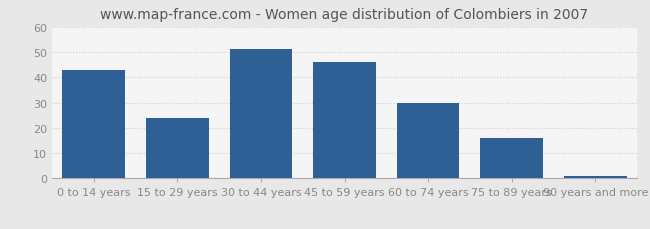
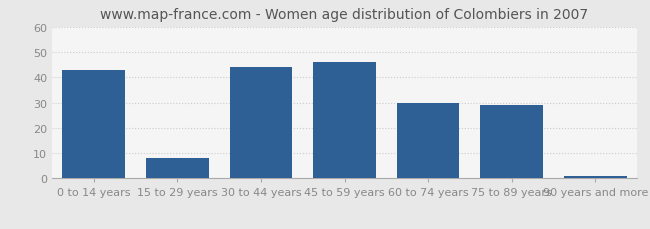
15 to 29 years: 24 -> 8
30 to 44 years: 51 -> 44
75 to 89 years: 16 -> 29
